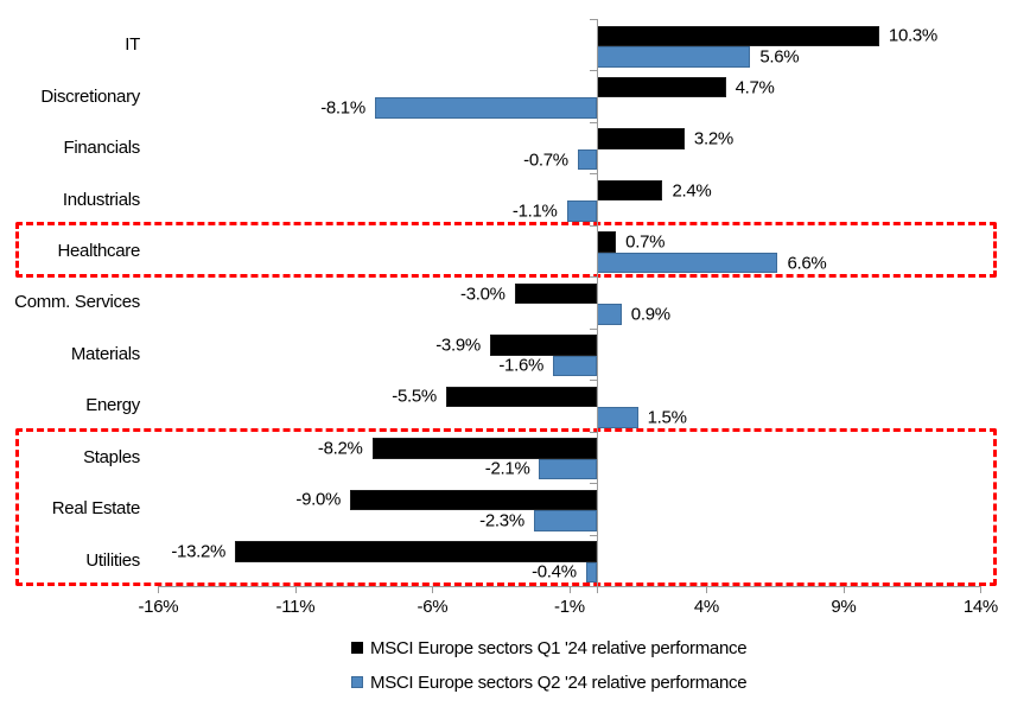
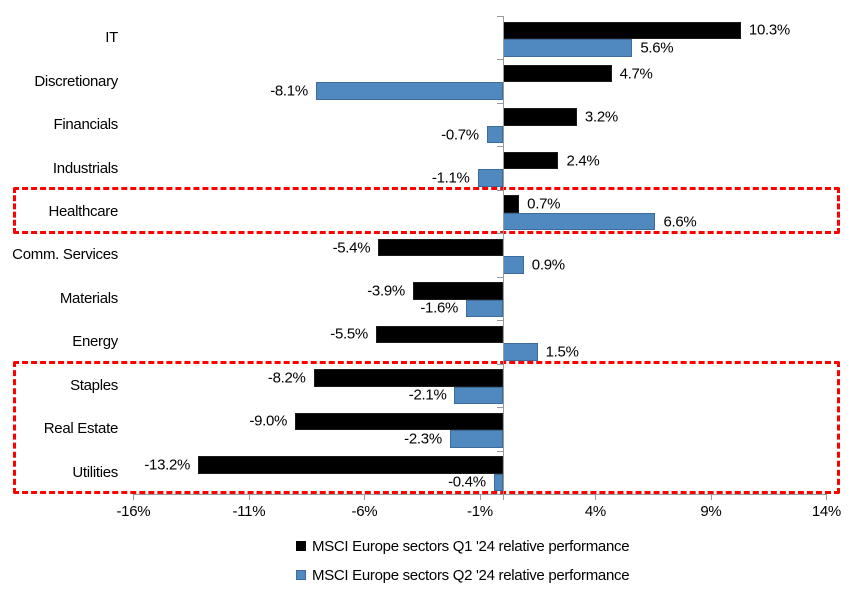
MSCI Europe sectors Q1 '24 relative performance/Comm. Services: -3.0% -> -5.4%
